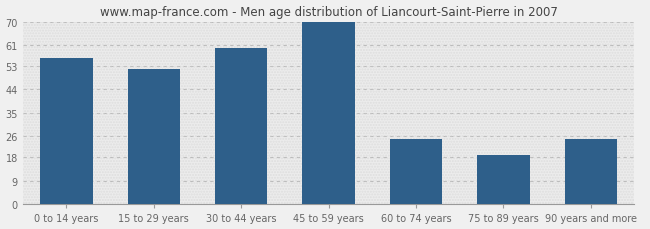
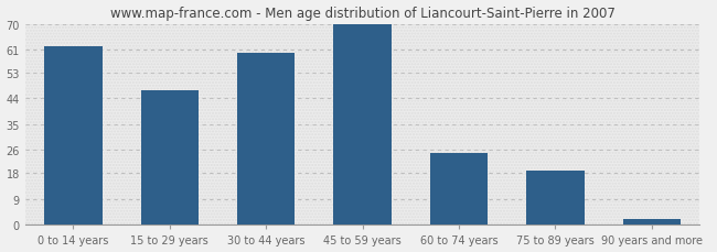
0 to 14 years: 56 -> 62
15 to 29 years: 52 -> 47
90 years and more: 25 -> 2
